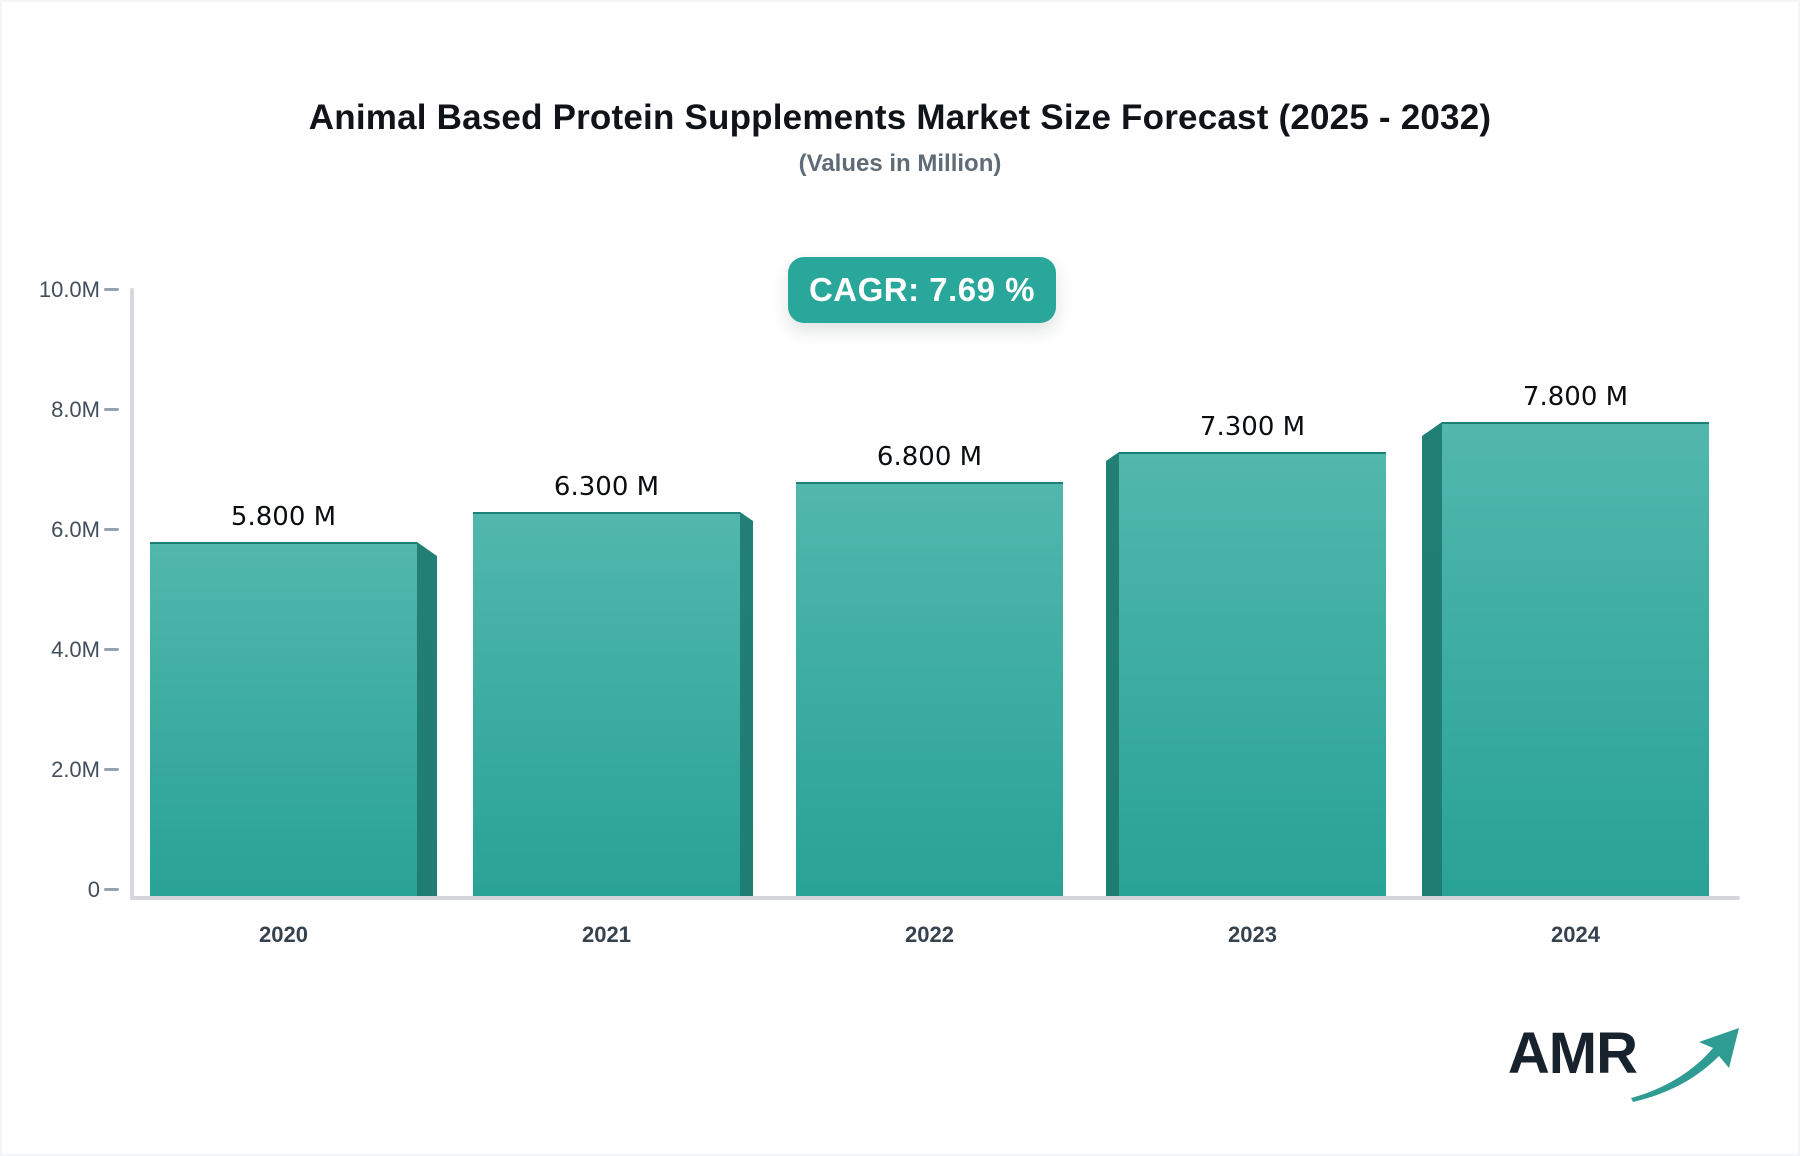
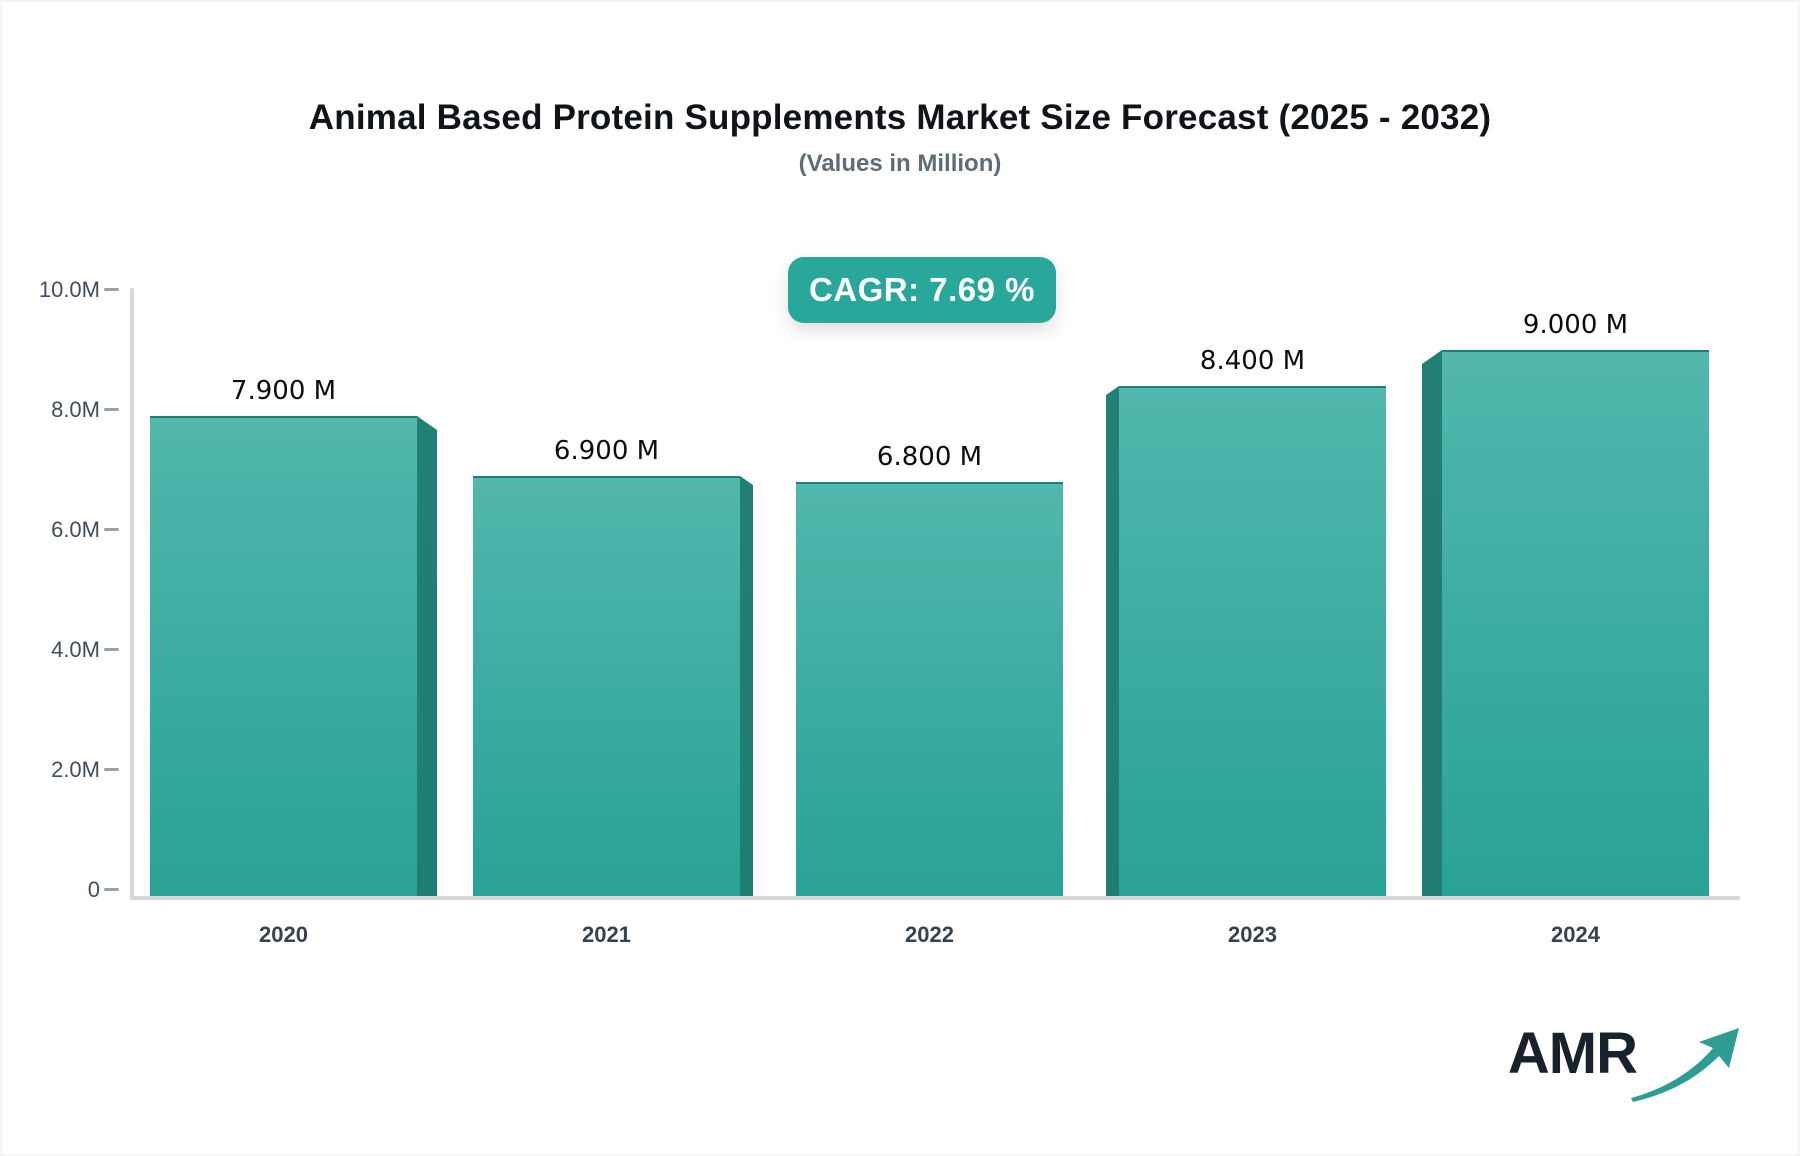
2020: 5.800 -> 7.900
2021: 6.300 -> 6.900
2023: 7.300 -> 8.400
2024: 7.800 -> 9.000
